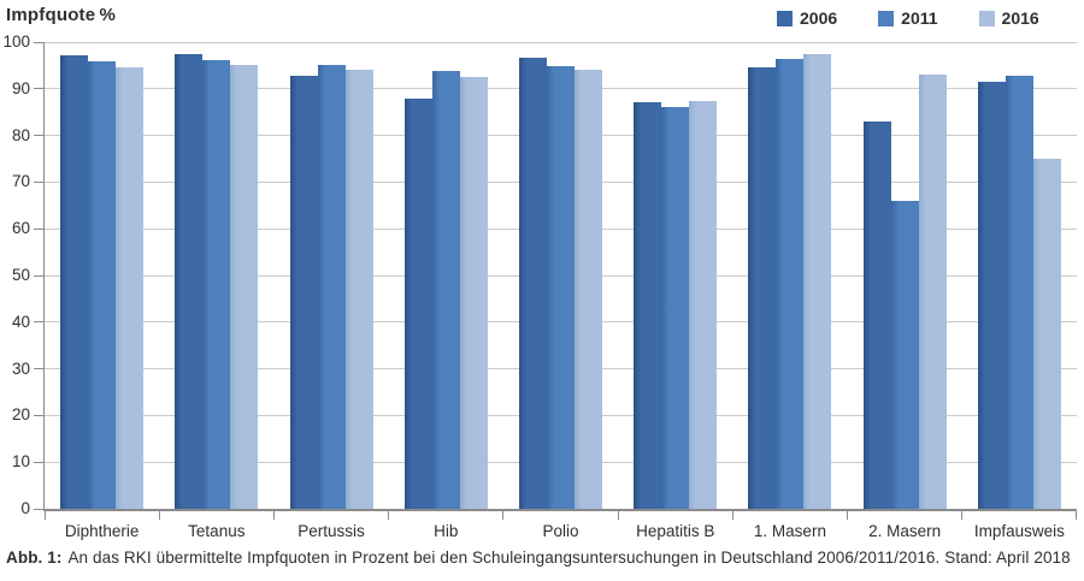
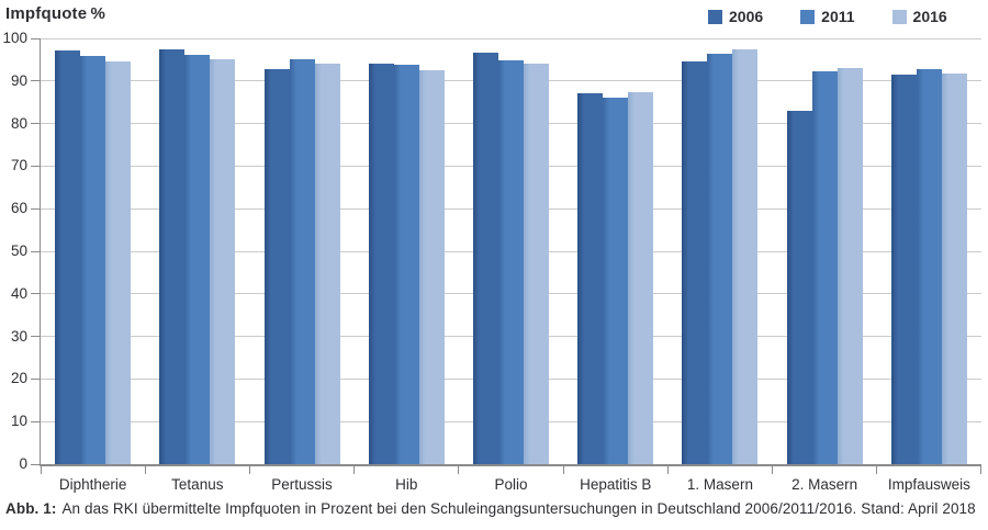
2006/Hib: 88 -> 94
2011/2. Masern: 66 -> 92
2016/Impfausweis: 75 -> 92
